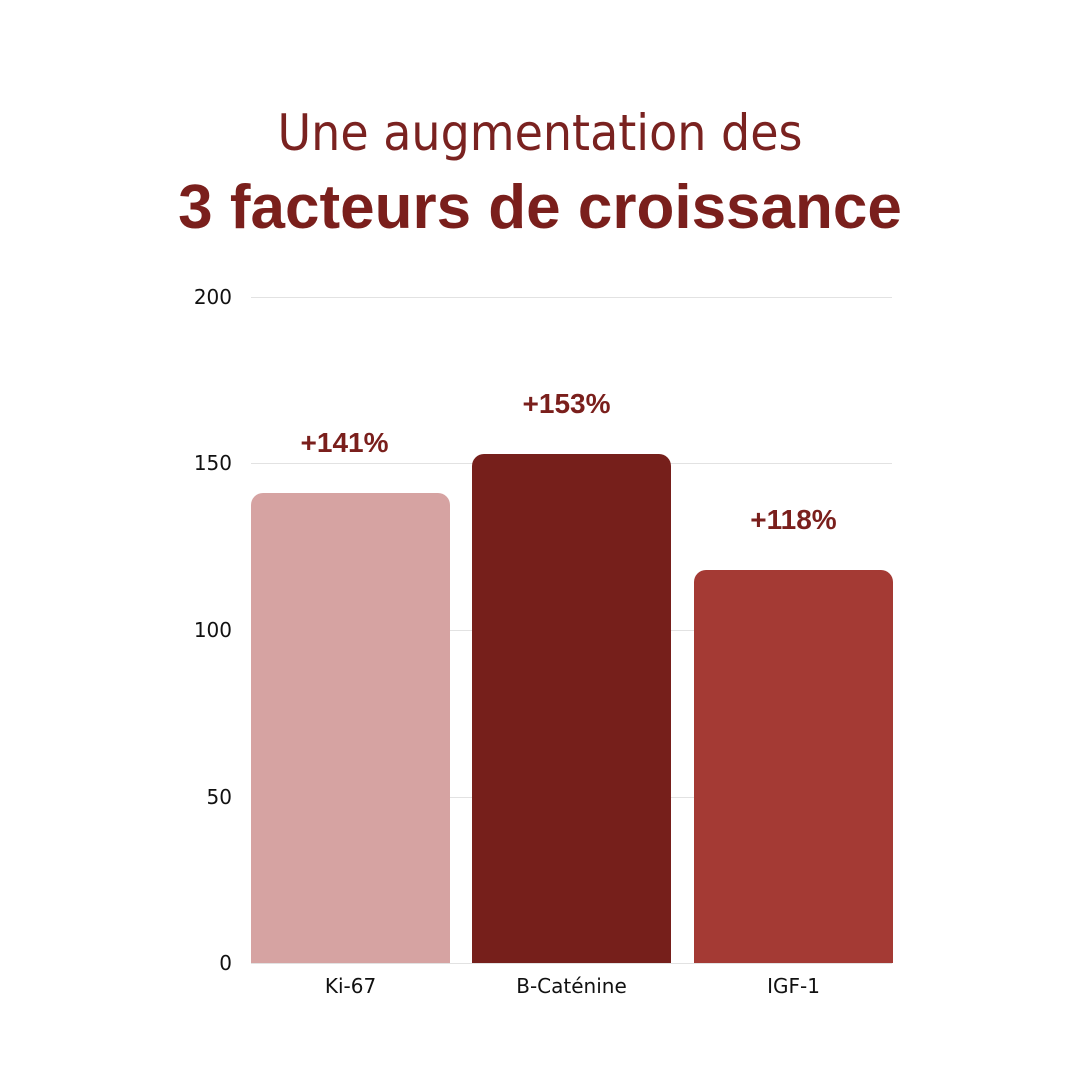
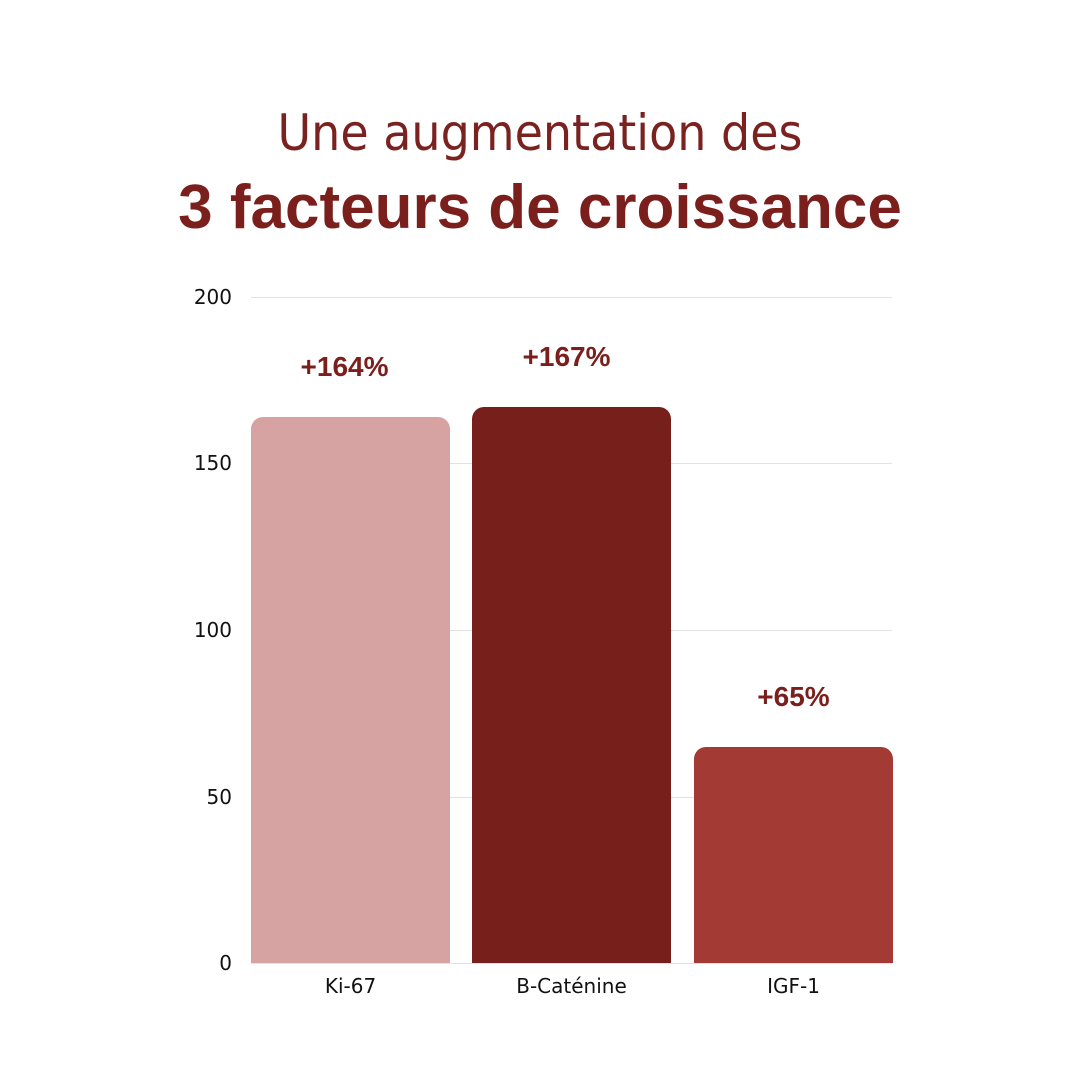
Ki-67: +141% -> +164%
B-Caténine: +153% -> +167%
IGF-1: +118% -> +65%
